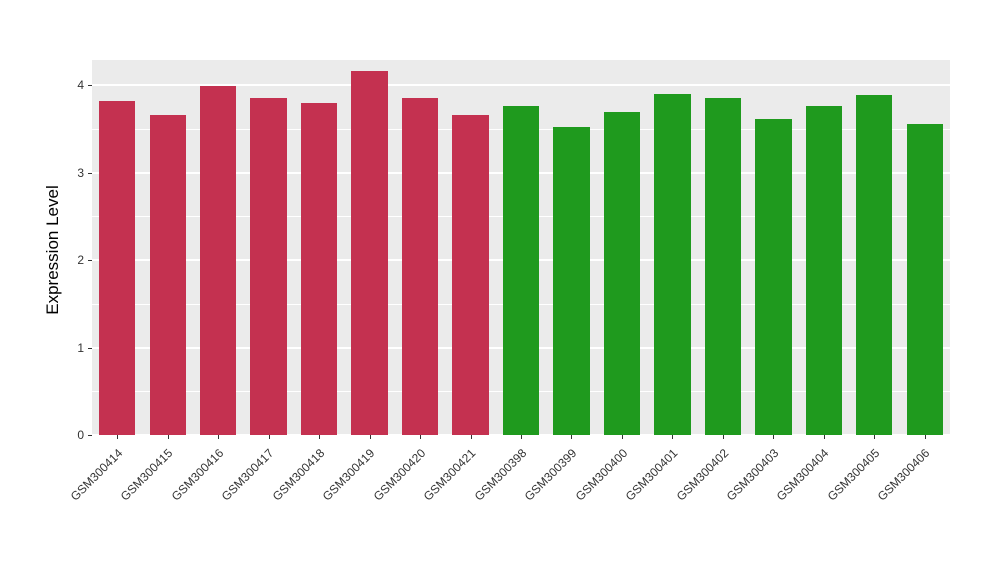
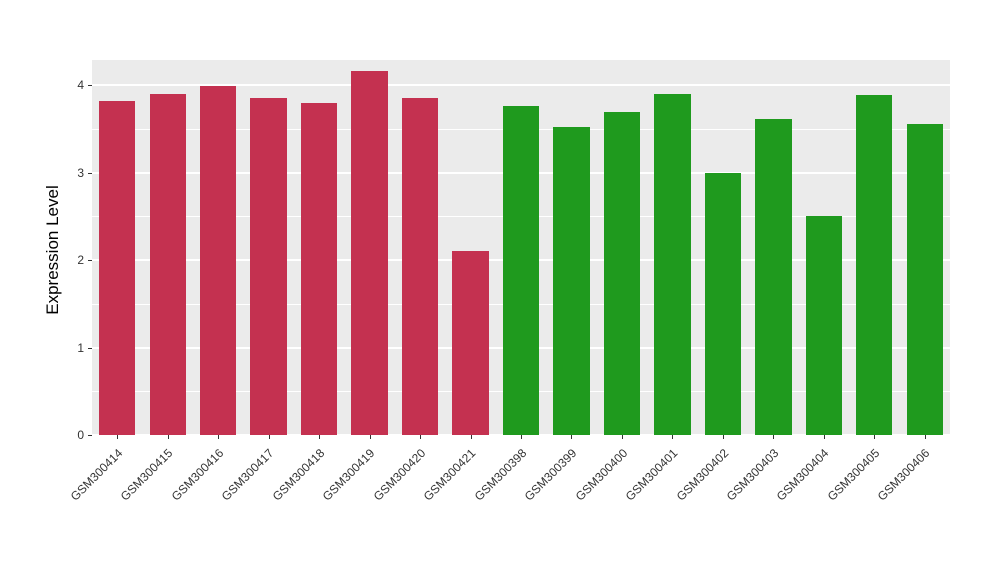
GSM300415: 3.7 -> 3.9
GSM300421: 3.7 -> 2.1
GSM300402: 3.9 -> 3.0
GSM300404: 3.8 -> 2.5
